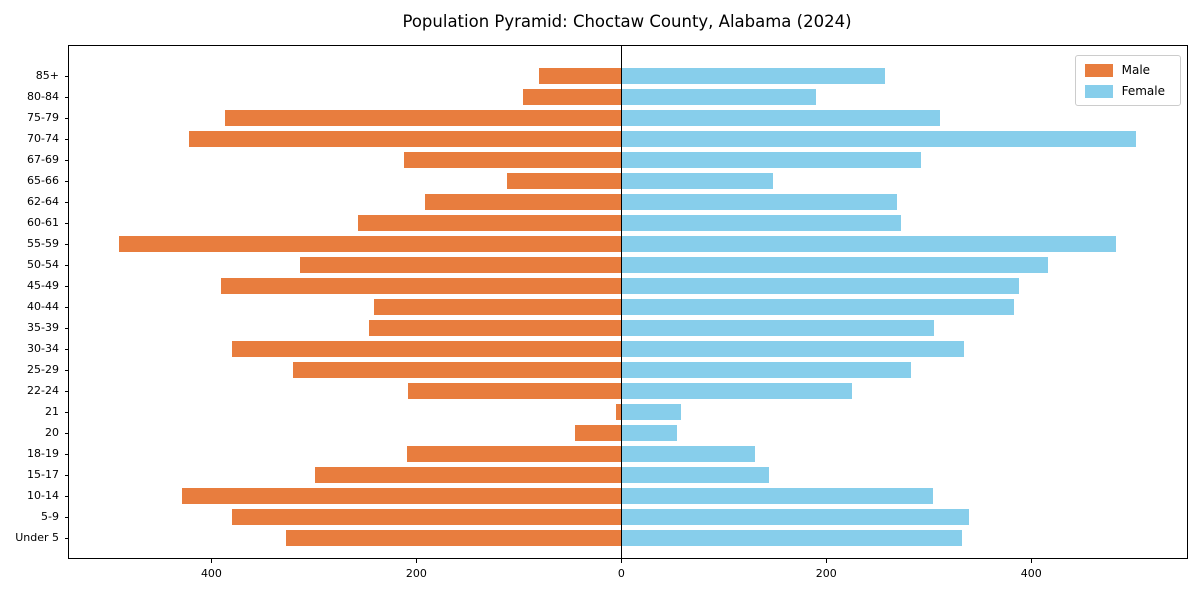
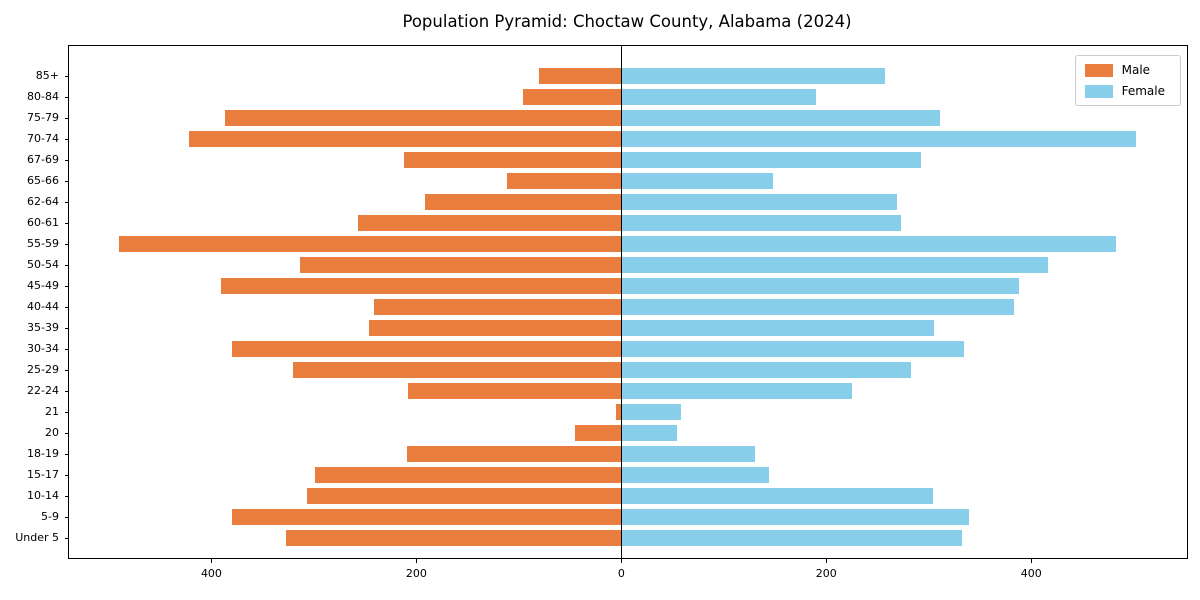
Male/10-14: 429 -> 307
